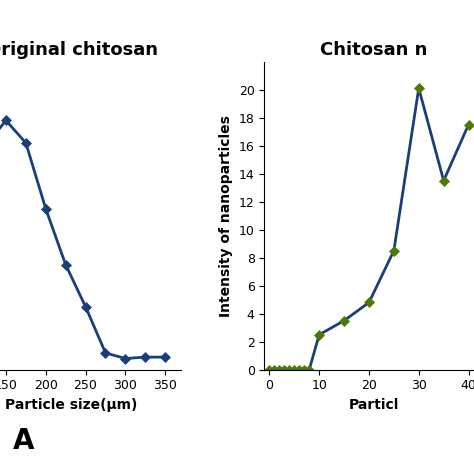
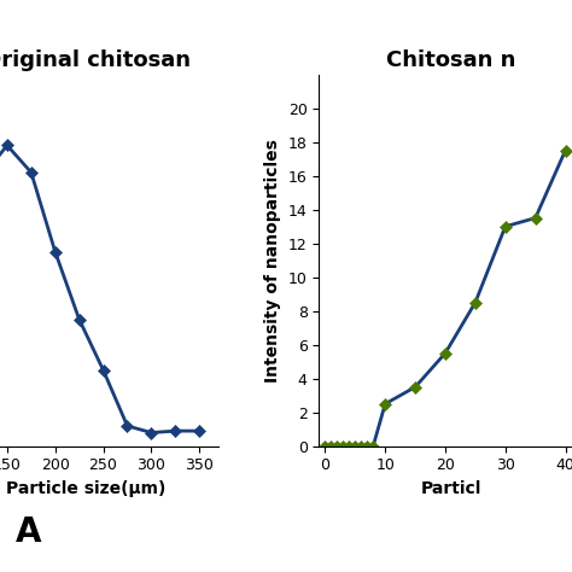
Chitosan n/20: 4.8 -> 5.5
Chitosan n/30: 20.1 -> 13.0
